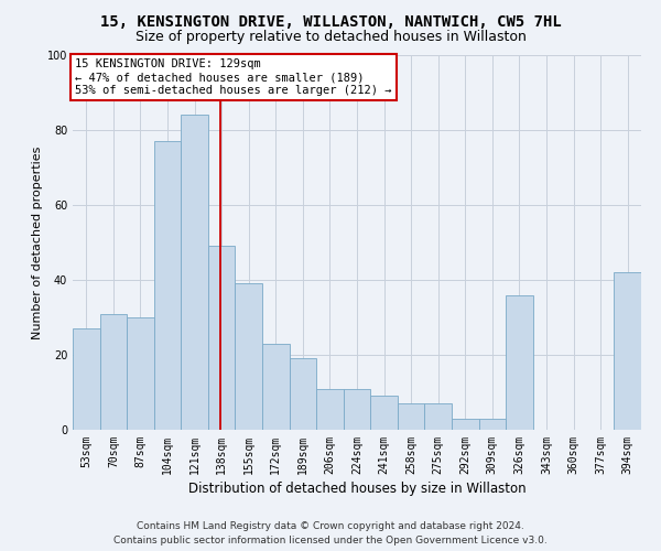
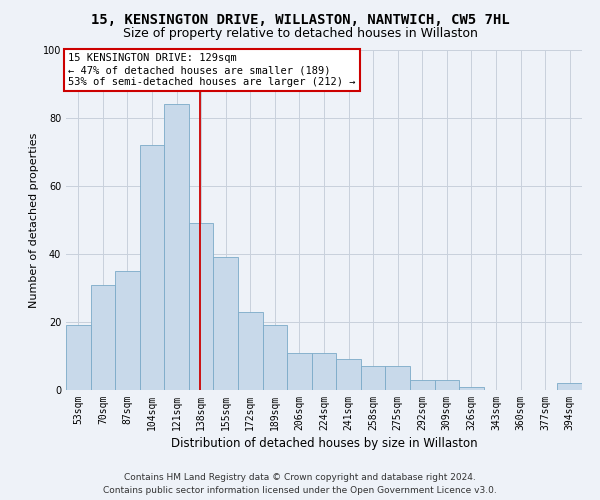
53sqm: 27 -> 19
87sqm: 30 -> 35
104sqm: 77 -> 72
326sqm: 36 -> 1
394sqm: 42 -> 2
